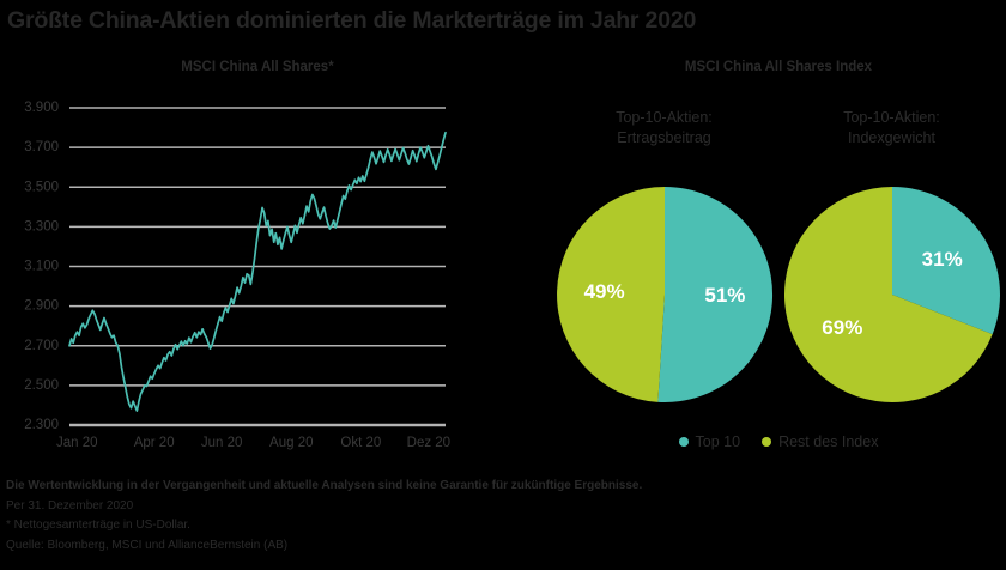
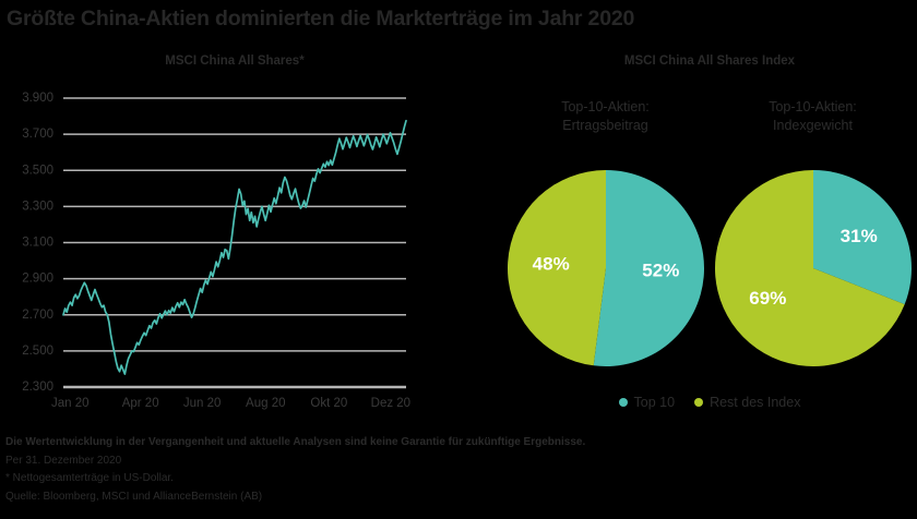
Top-10-Aktien: Ertragsbeitrag/Top 10: 51% -> 52%
Top-10-Aktien: Ertragsbeitrag/Rest des Index: 49% -> 48%
